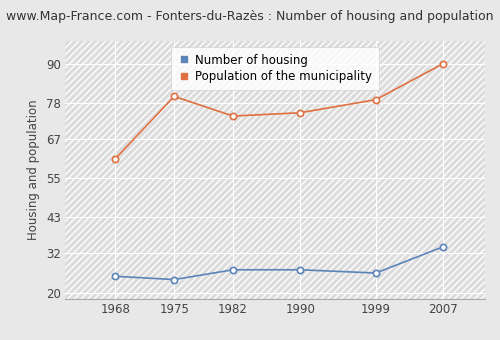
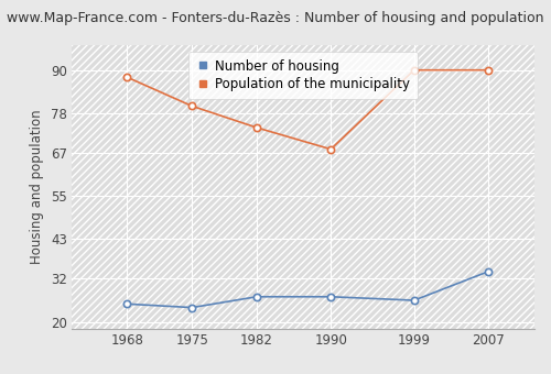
Population of the municipality/1968: 61 -> 88
Population of the municipality/1990: 75 -> 68
Population of the municipality/1999: 79 -> 90
